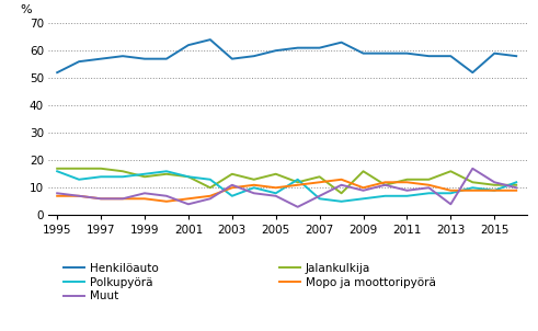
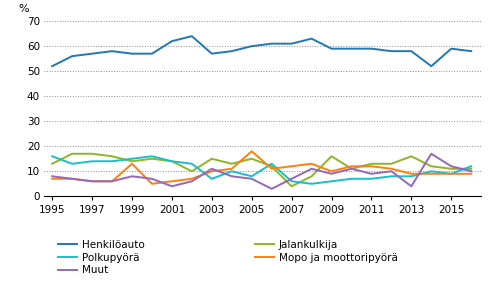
Jalankulkija/1995: 17 -> 13
Mopo ja moottoripyörä/1999: 6 -> 13
Mopo ja moottoripyörä/2005: 10 -> 18
Jalankulkija/2007: 14 -> 4
